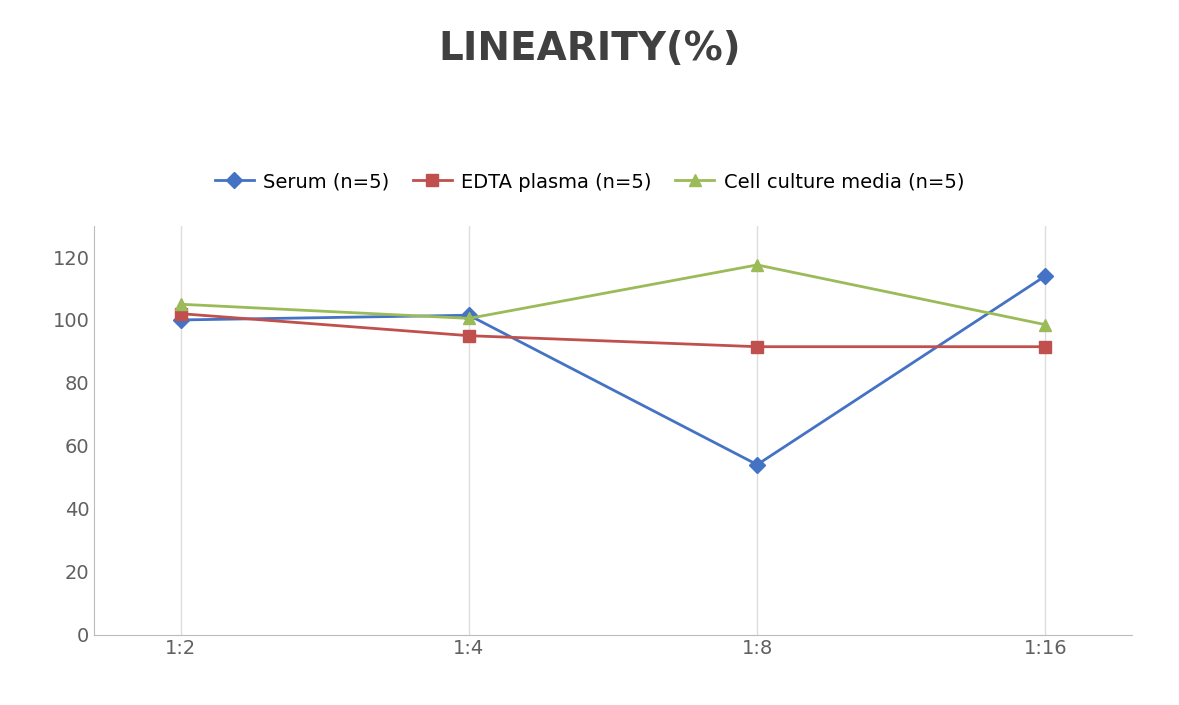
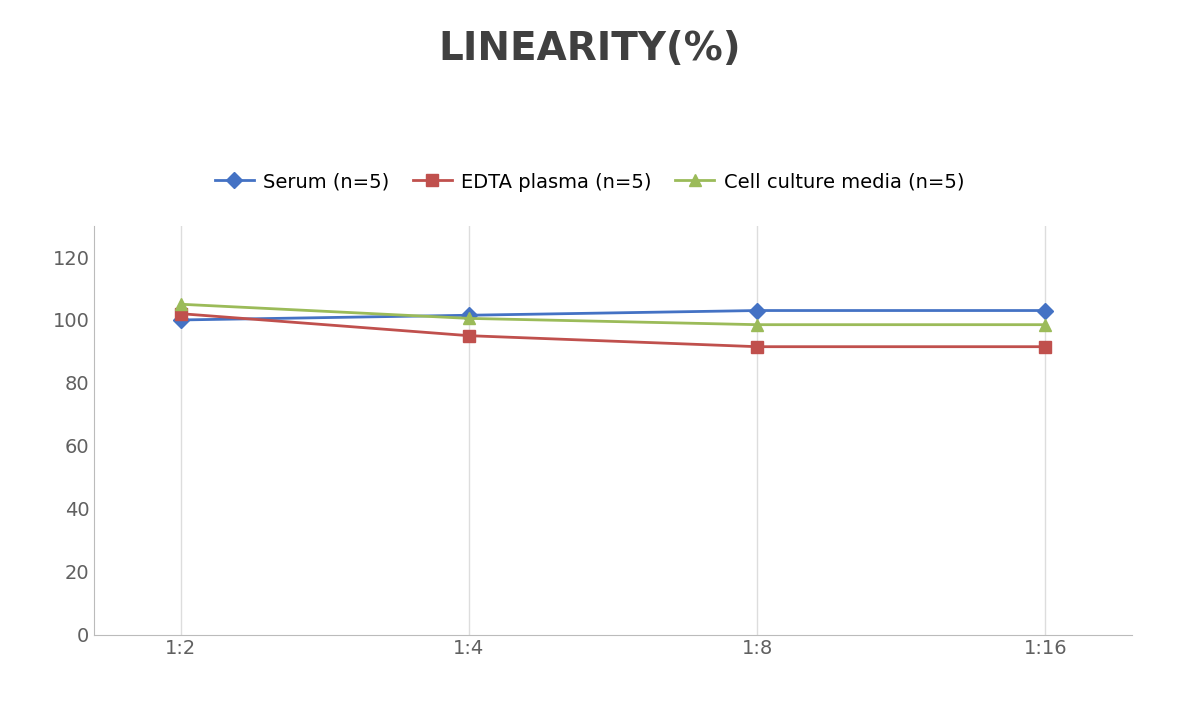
Serum (n=5)/1:8: 54.0 -> 103.0
Cell culture media (n=5)/1:8: 117.5 -> 98.5
Serum (n=5)/1:16: 114.0 -> 103.0
